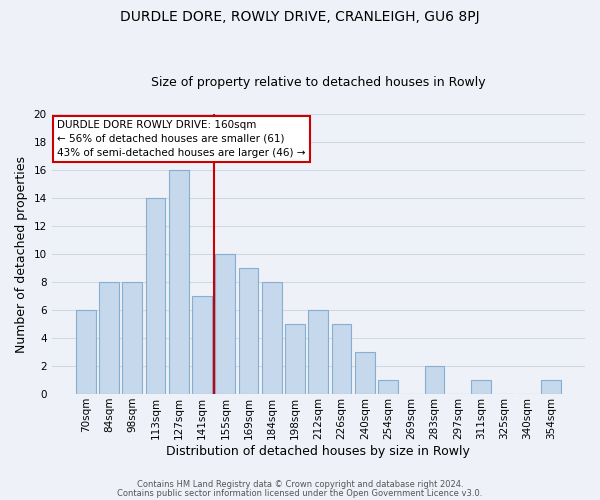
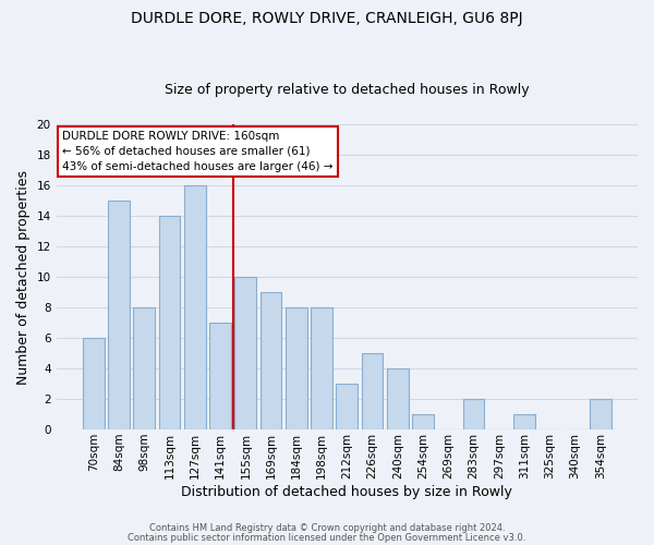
84sqm: 8 -> 15
198sqm: 5 -> 8
212sqm: 6 -> 3
240sqm: 3 -> 4
354sqm: 1 -> 2
